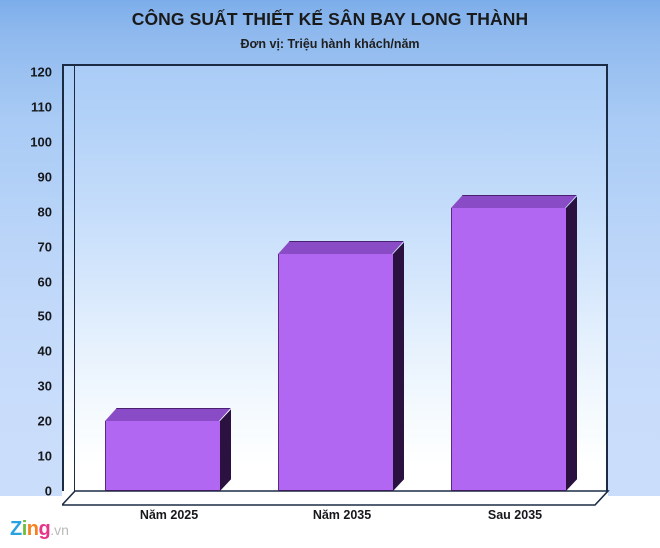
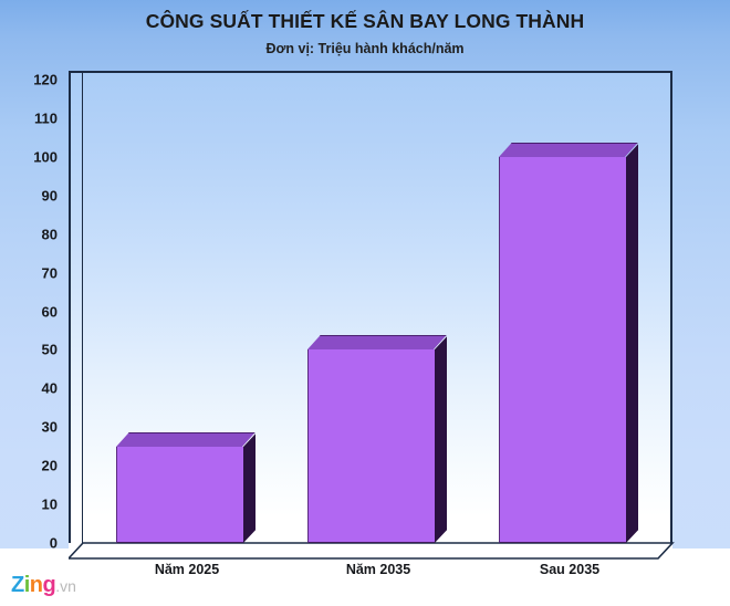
Năm 2025: 20 -> 25
Năm 2035: 68 -> 50
Sau 2035: 81 -> 100
